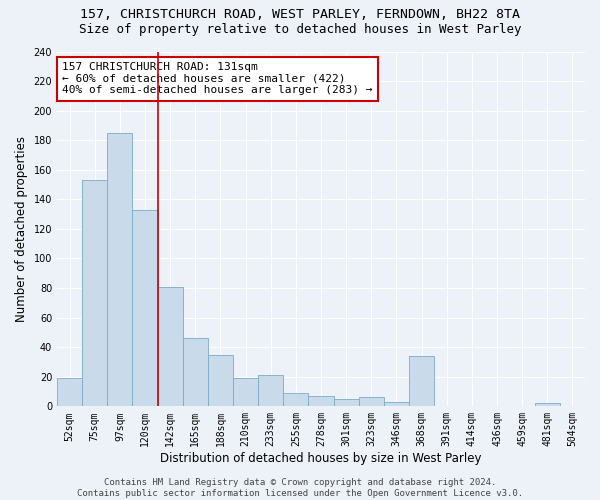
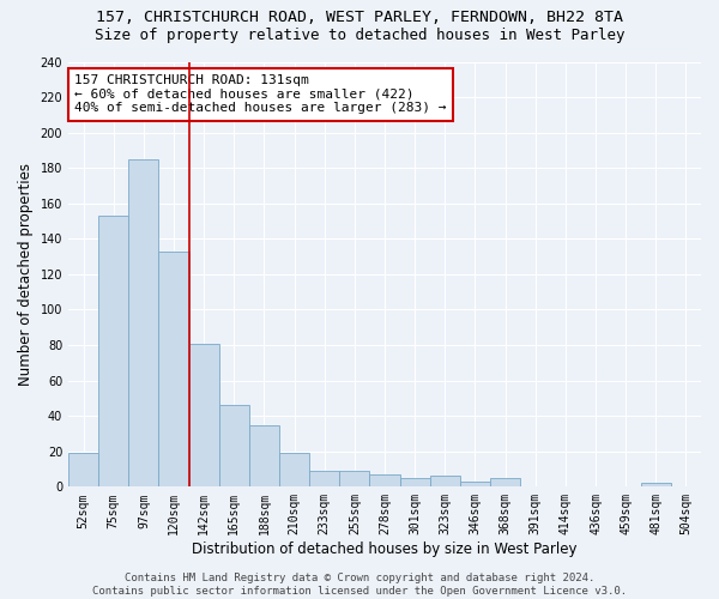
233sqm: 21 -> 9
368sqm: 34 -> 5
